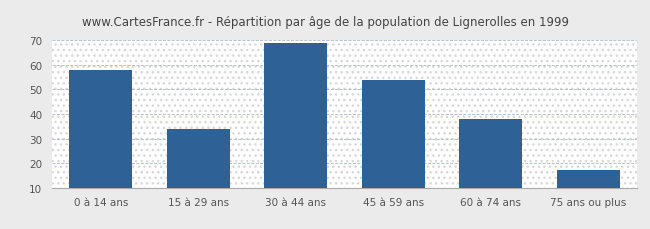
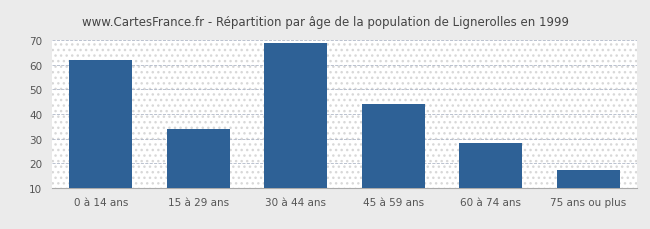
0 à 14 ans: 58 -> 62
45 à 59 ans: 54 -> 44
60 à 74 ans: 38 -> 28
